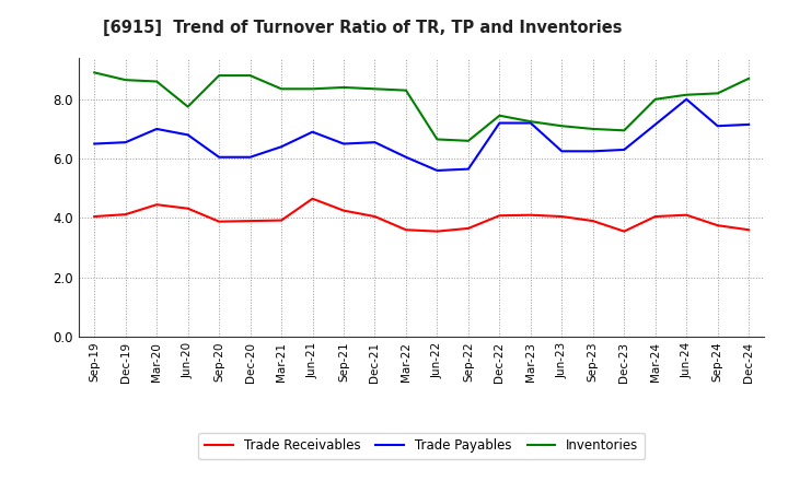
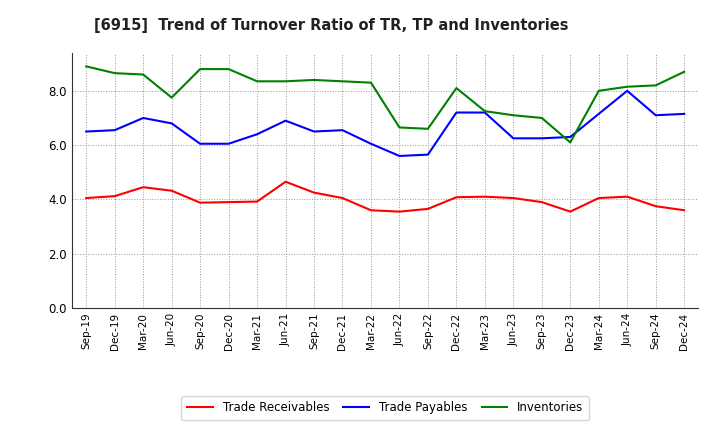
Inventories/Dec-22: 7.45 -> 8.10
Inventories/Dec-23: 6.95 -> 6.10
